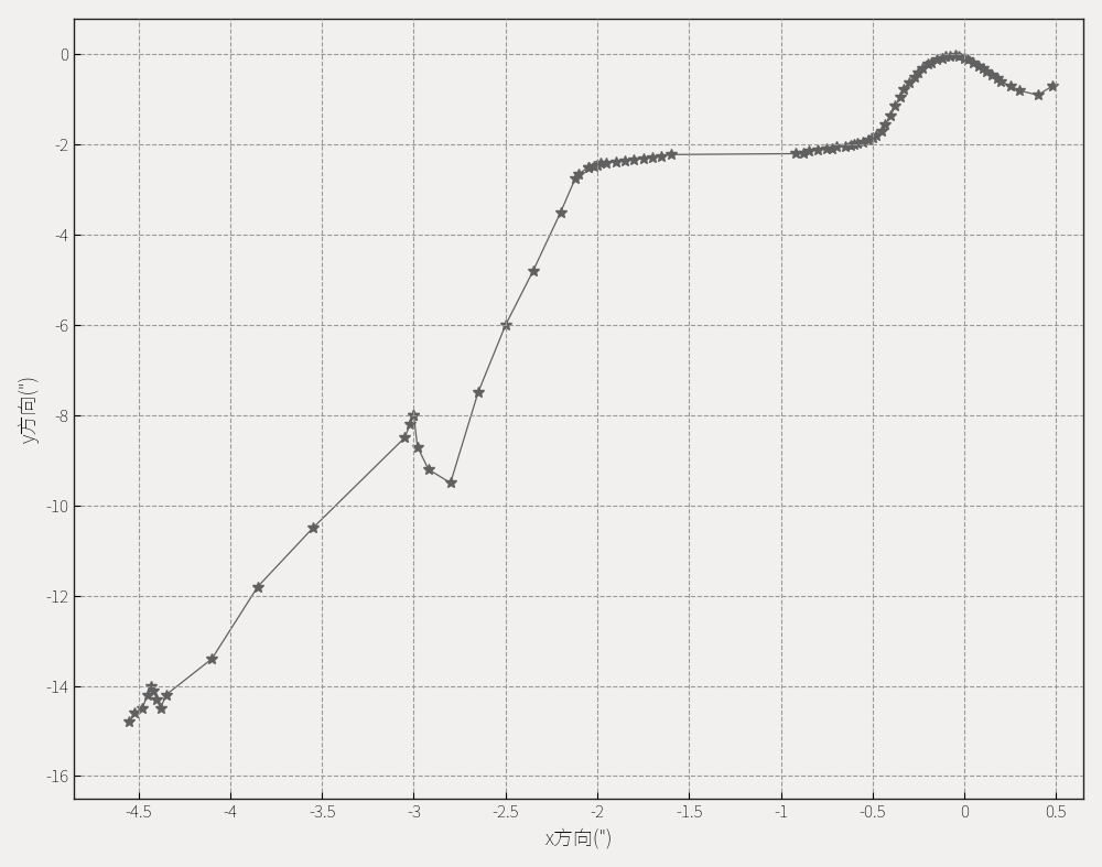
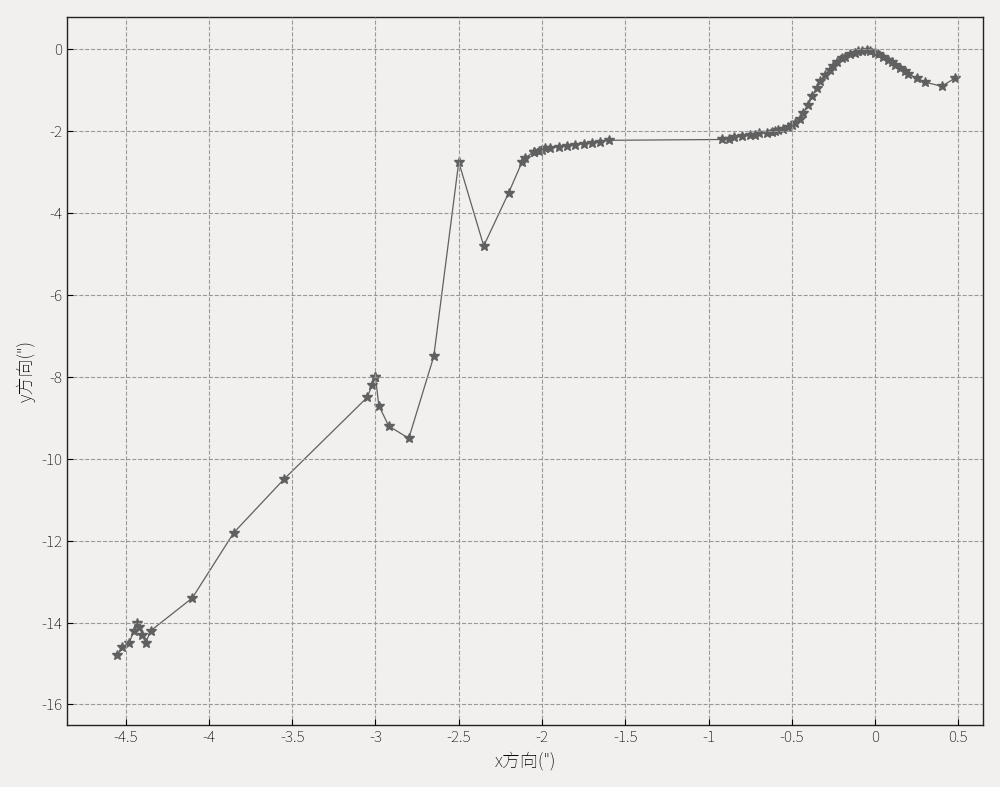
-2.5: -6.00 -> -2.75
